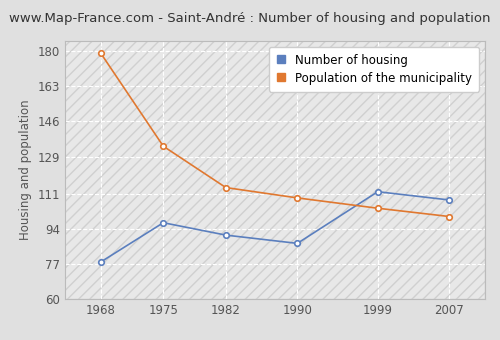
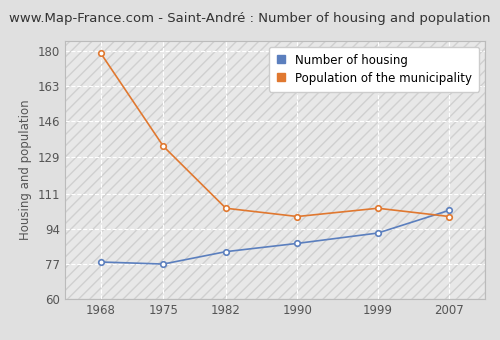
Number of housing/1975: 97 -> 77
Number of housing/1982: 91 -> 83
Population of the municipality/1982: 114 -> 104
Population of the municipality/1990: 109 -> 100
Number of housing/1999: 112 -> 92
Number of housing/2007: 108 -> 103
